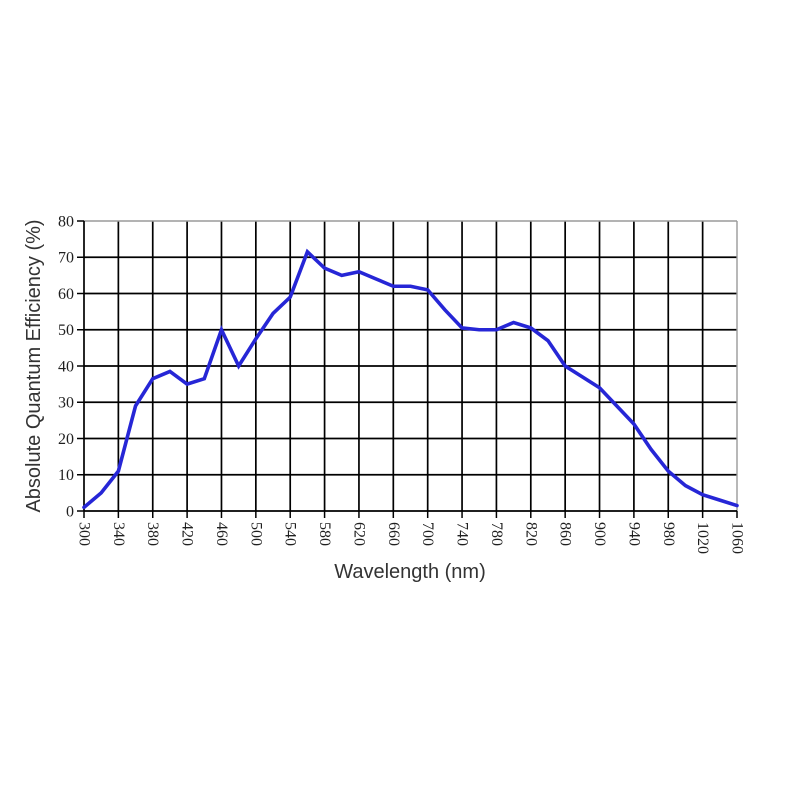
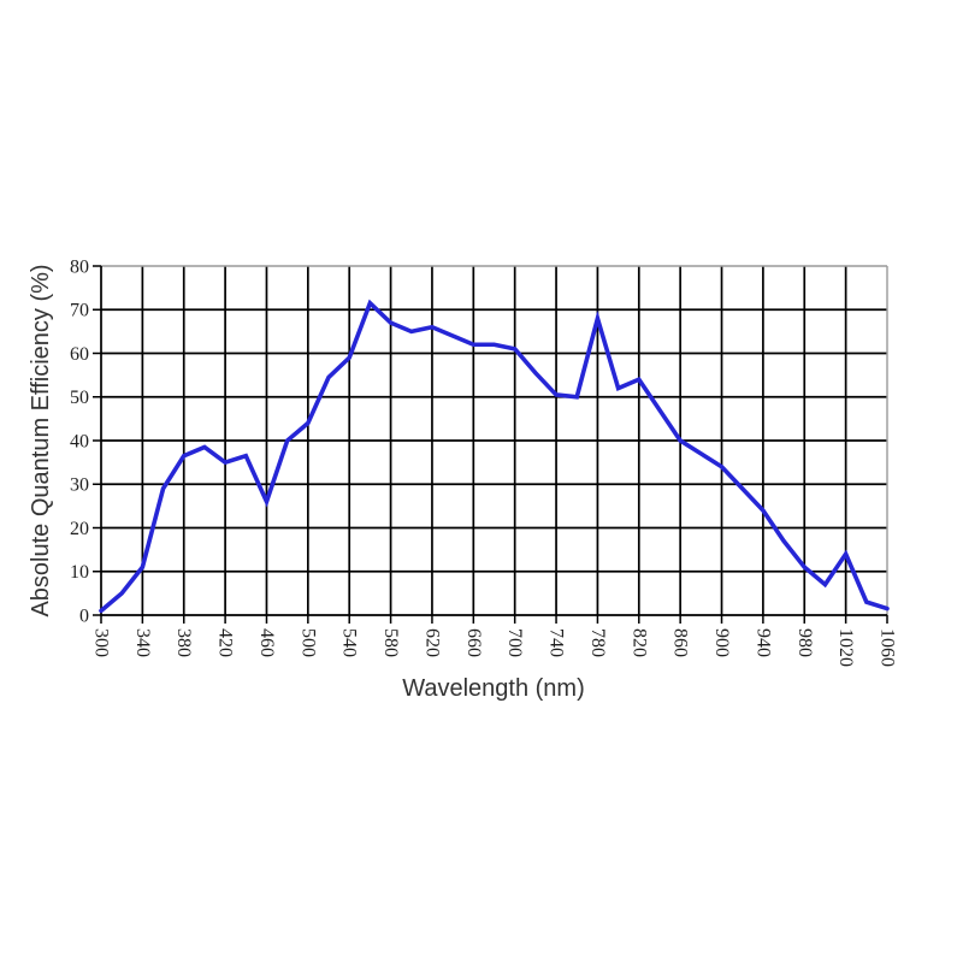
460: 50 -> 26
500: 48 -> 44
780: 50 -> 68
820: 50 -> 54
1020: 4 -> 14
